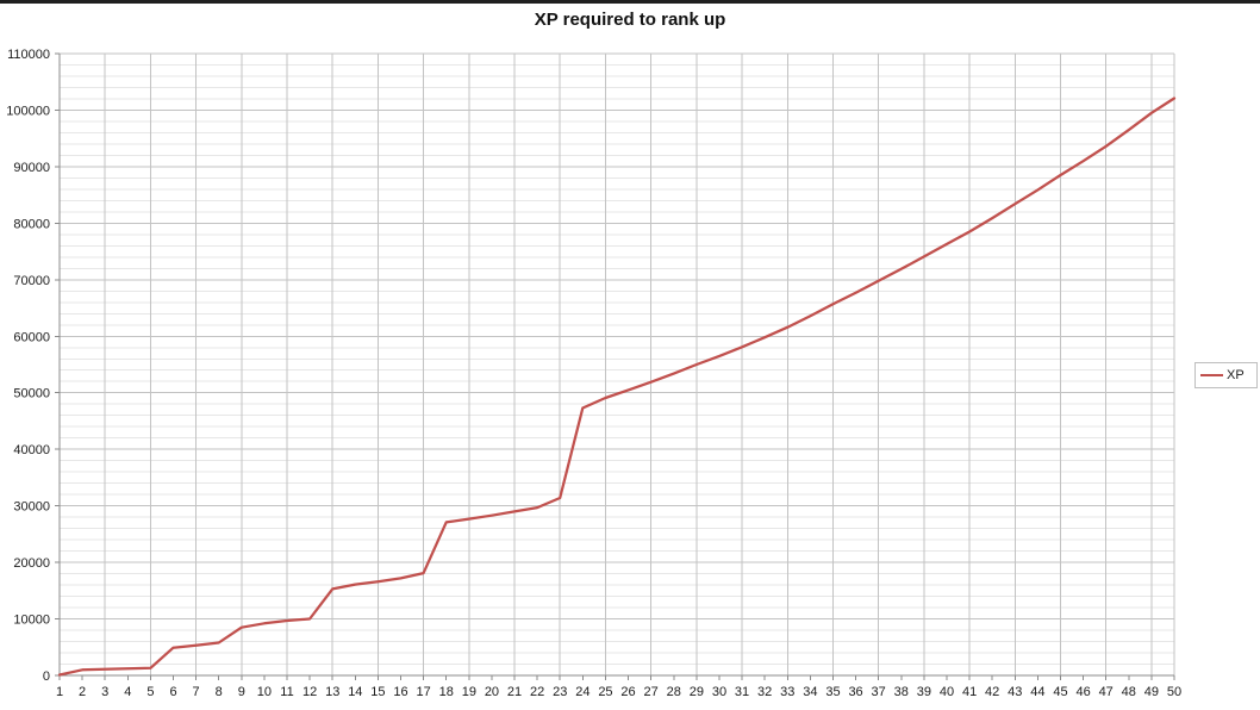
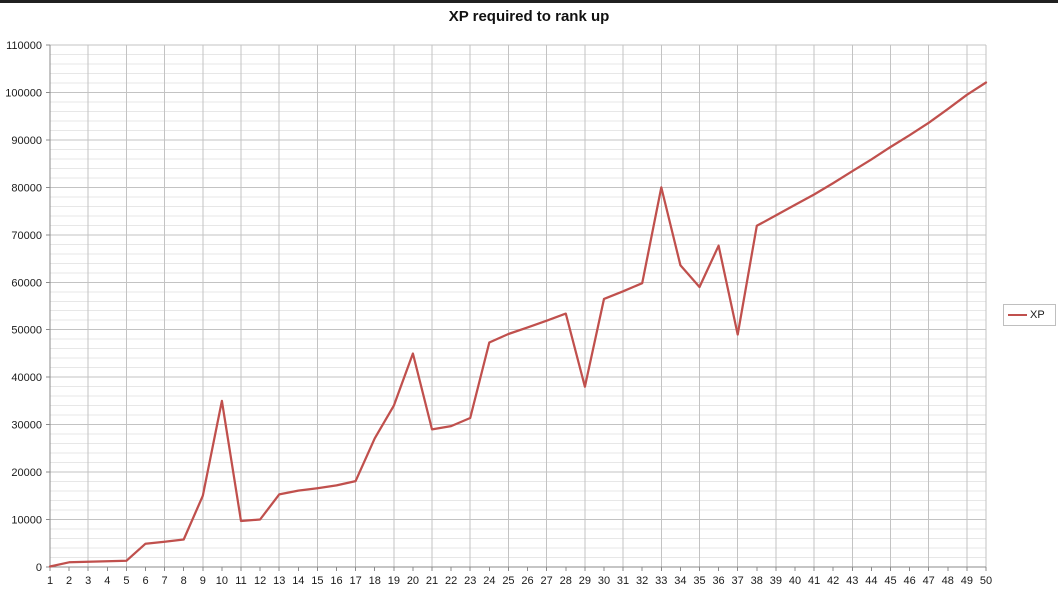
9: 8000 -> 15000
10: 9000 -> 35000
19: 28000 -> 34000
20: 28000 -> 45000
29: 55000 -> 38000
33: 62000 -> 80000
35: 66000 -> 59000
37: 70000 -> 49000
